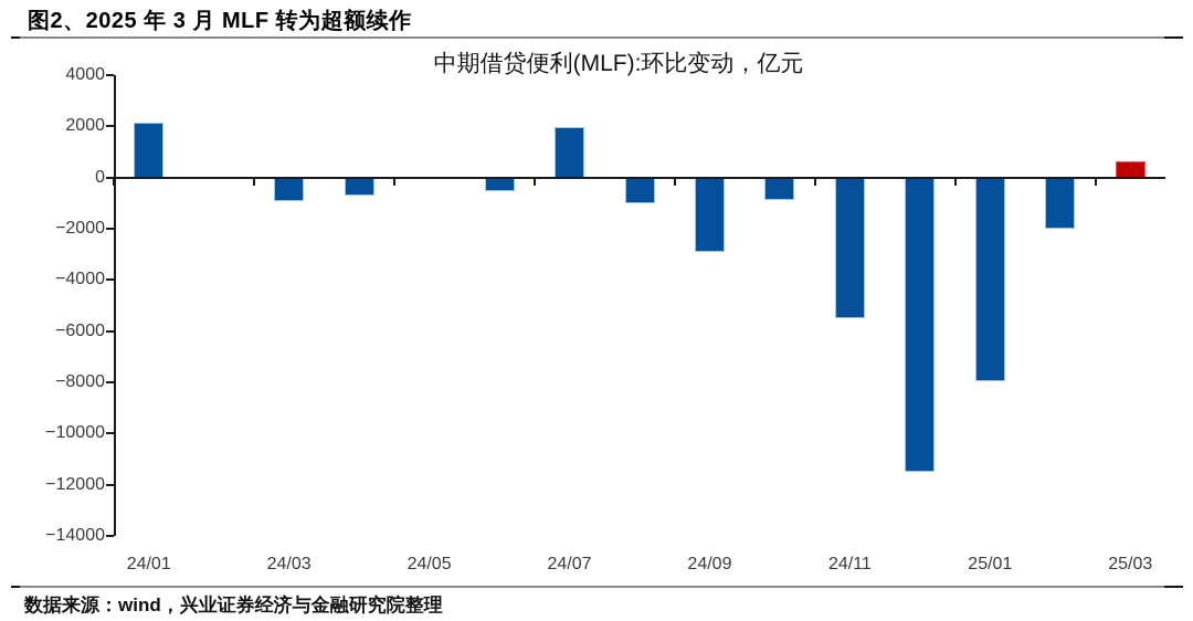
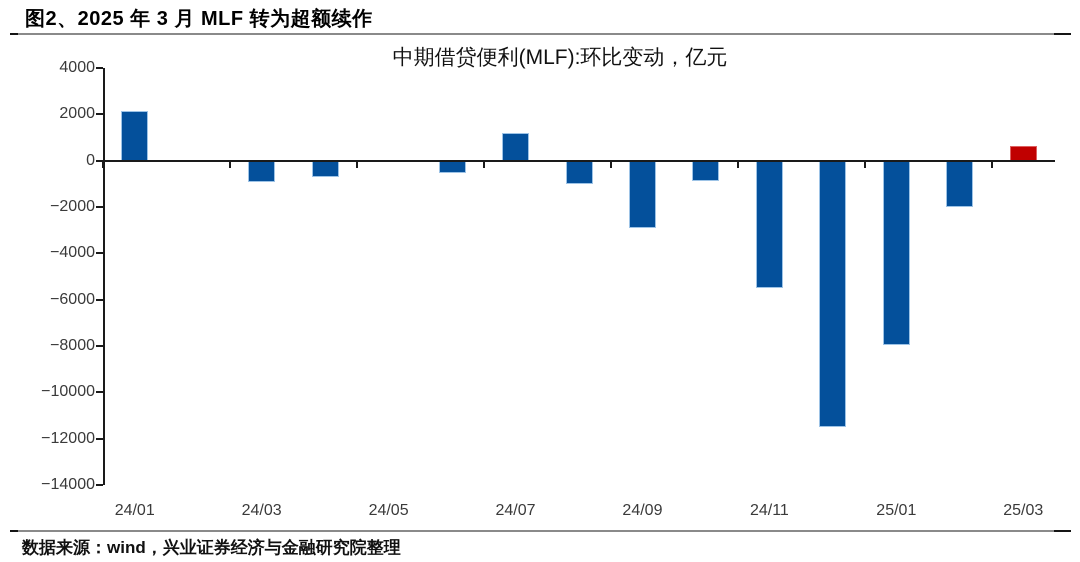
24/07: 2000 -> 1200
